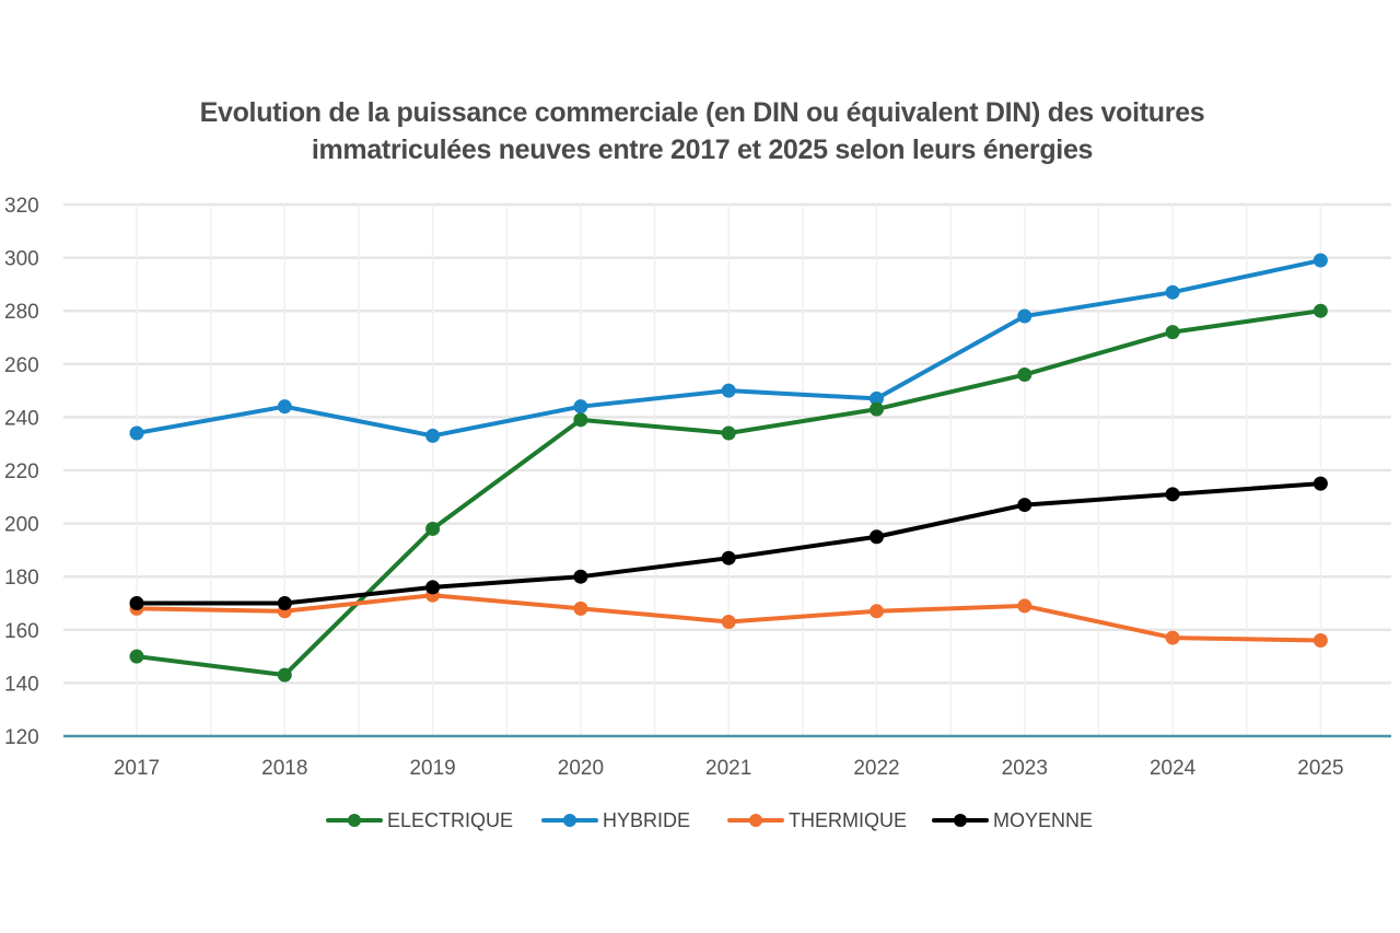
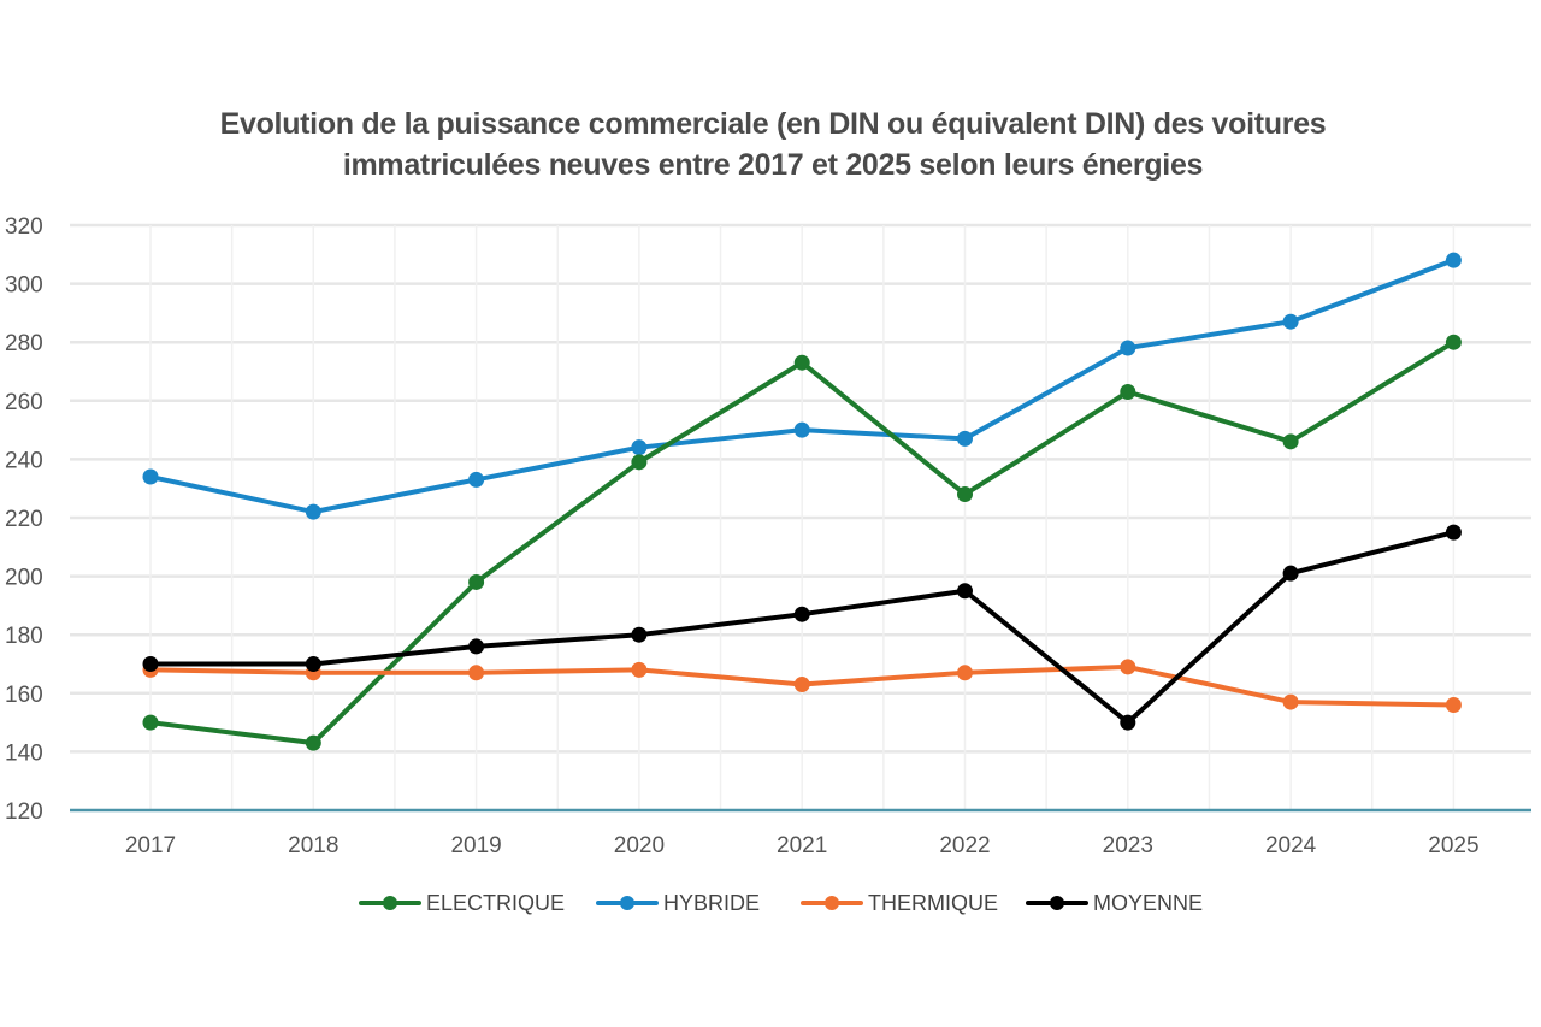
HYBRIDE/2018: 244 -> 222
THERMIQUE/2019: 173 -> 167
ELECTRIQUE/2021: 234 -> 273
ELECTRIQUE/2022: 243 -> 228
ELECTRIQUE/2023: 256 -> 263
MOYENNE/2023: 207 -> 150
ELECTRIQUE/2024: 272 -> 246
MOYENNE/2024: 211 -> 201
HYBRIDE/2025: 299 -> 308
